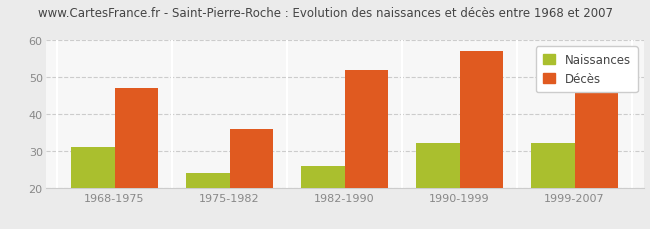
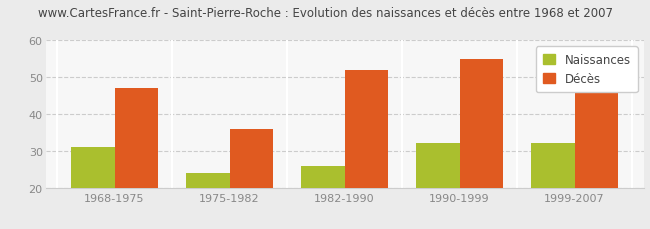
Décès/1990-1999: 57 -> 55
